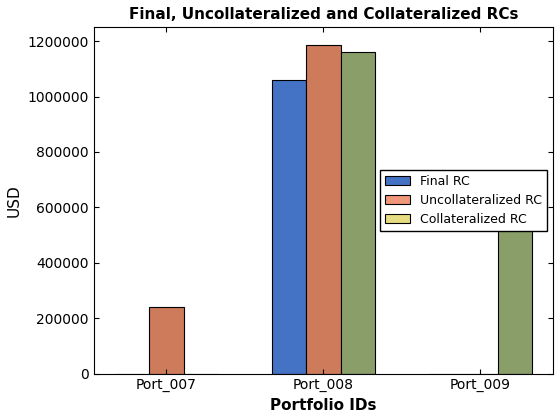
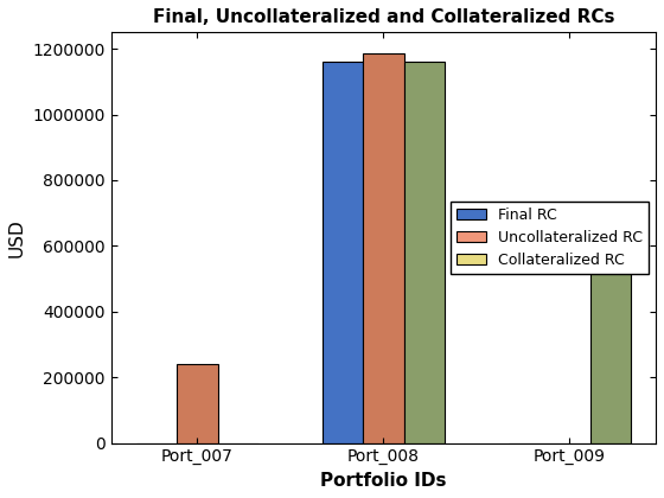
Final RC/Port_008: 1060000 -> 1160000
